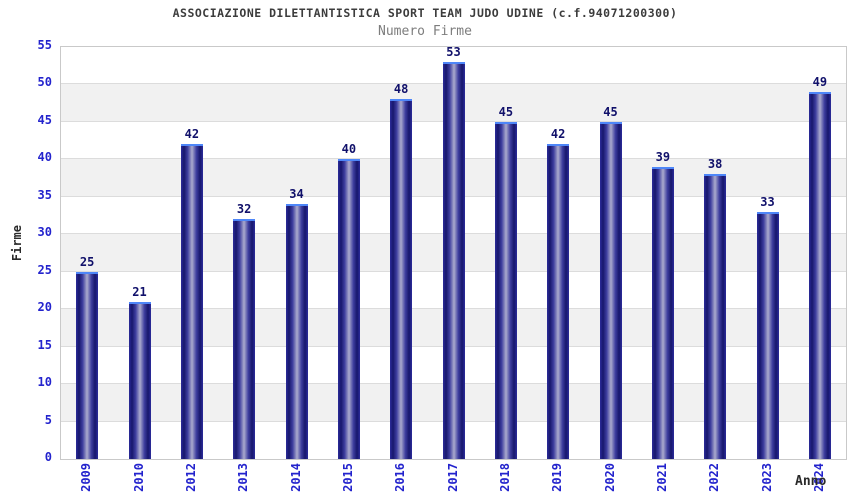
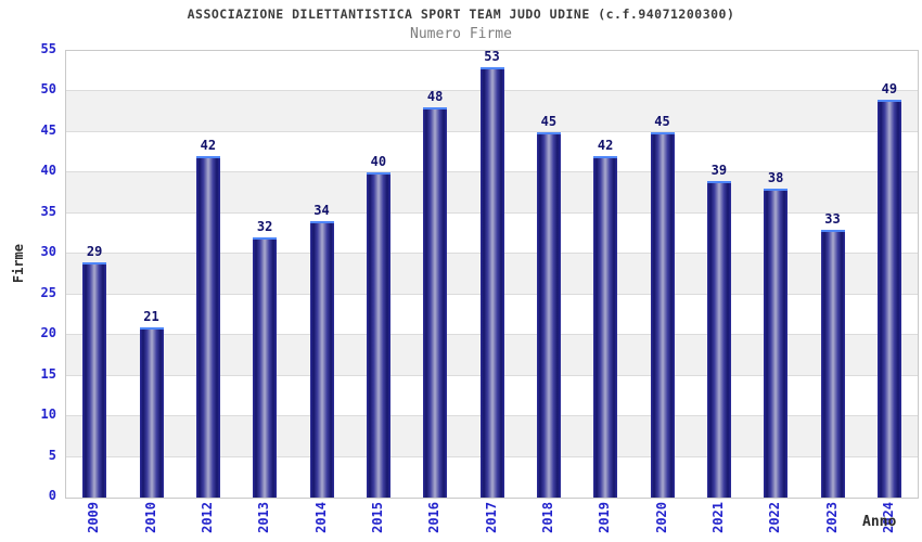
2009: 25 -> 29
